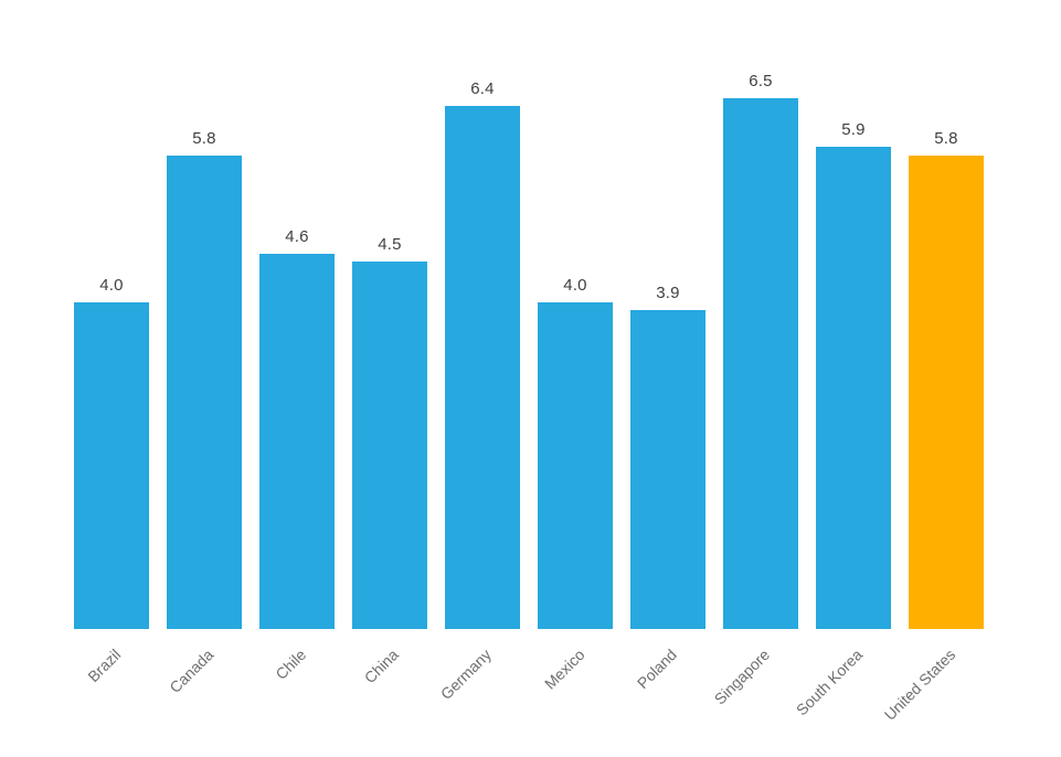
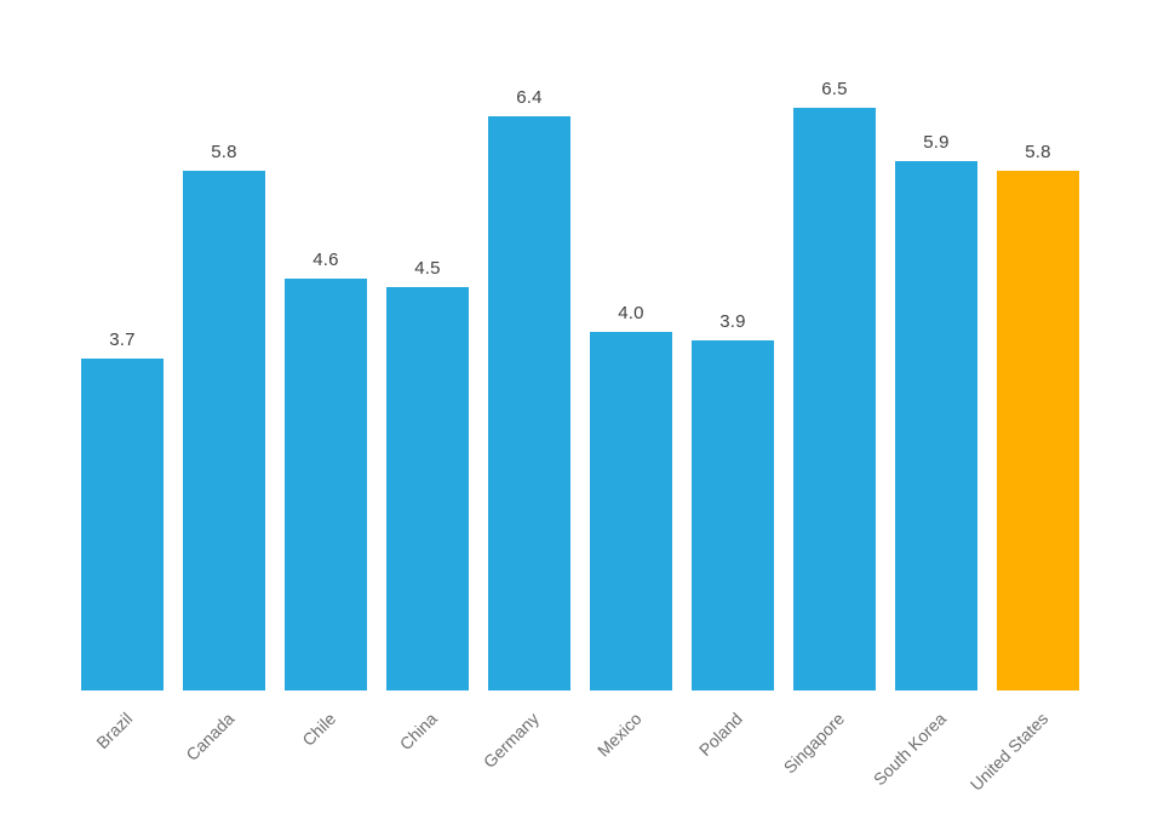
Brazil: 4.0 -> 3.7
